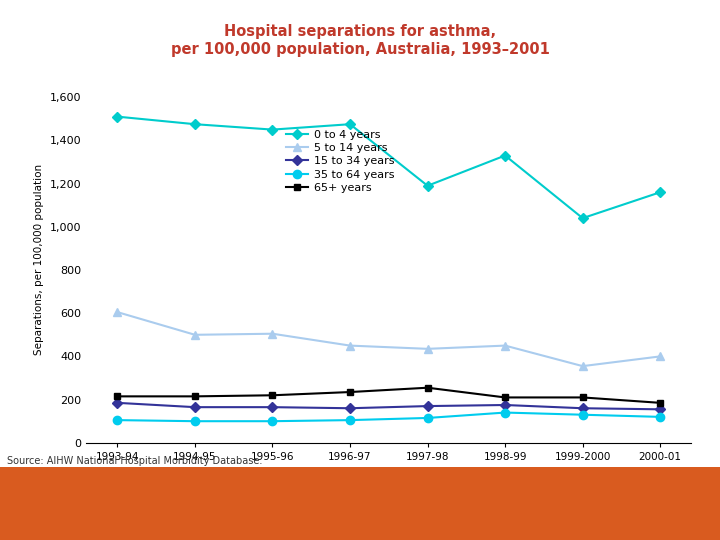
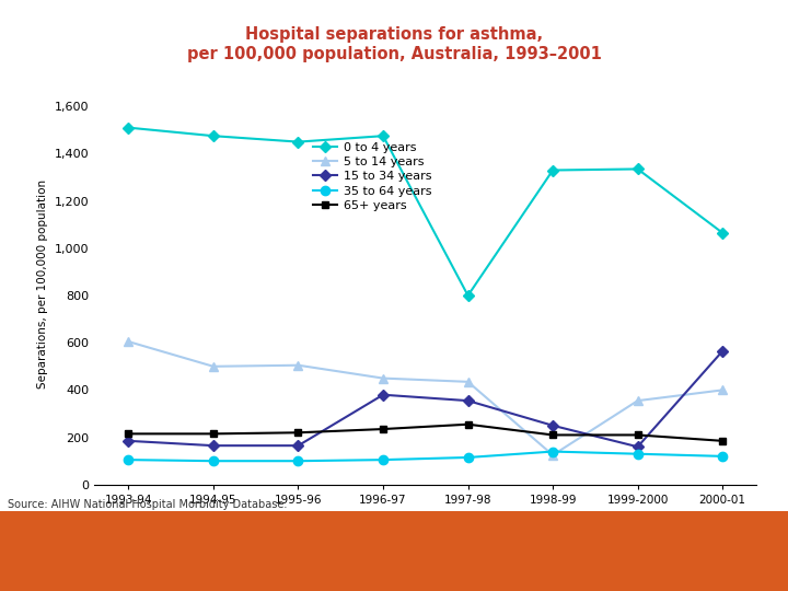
15 to 34 years/1996-97: 160 -> 380
0 to 4 years/1997-98: 1,190 -> 800
15 to 34 years/1997-98: 170 -> 355
5 to 14 years/1998-99: 450 -> 125
15 to 34 years/1998-99: 175 -> 250
0 to 4 years/1999-2000: 1,040 -> 1,335
0 to 4 years/2000-01: 1,160 -> 1,065
15 to 34 years/2000-01: 155 -> 565
